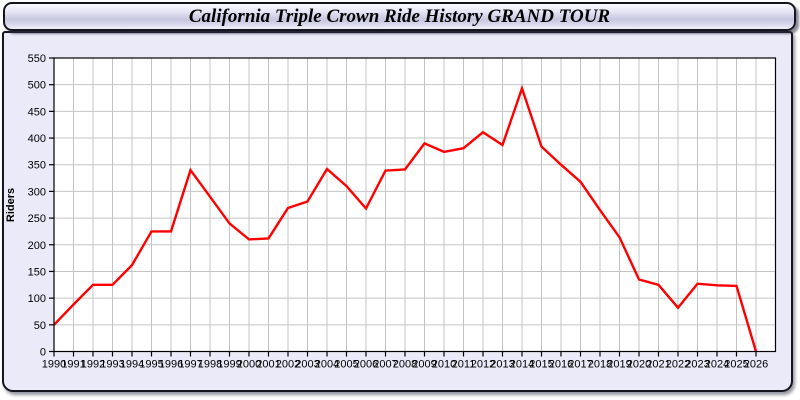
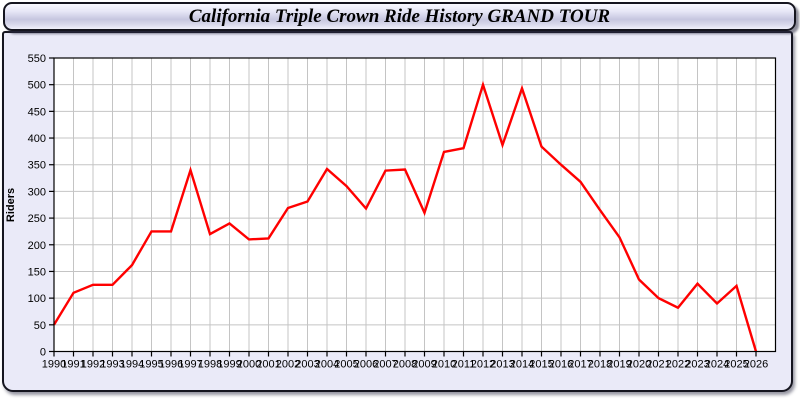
1991: 90 -> 110
1998: 290 -> 220
2009: 390 -> 260
2012: 410 -> 500
2021: 120 -> 100
2024: 120 -> 90
